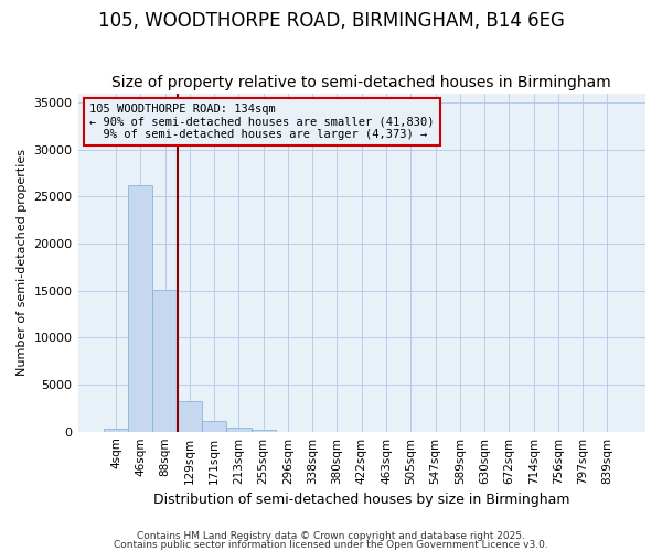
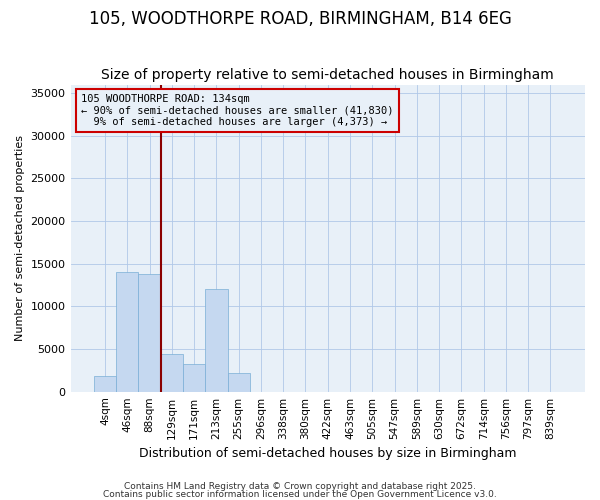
4sqm: 400 -> 1800
46sqm: 26200 -> 14000
88sqm: 15100 -> 13800
129sqm: 3200 -> 4400
171sqm: 1200 -> 3200
213sqm: 400 -> 12000
255sqm: 200 -> 2200
